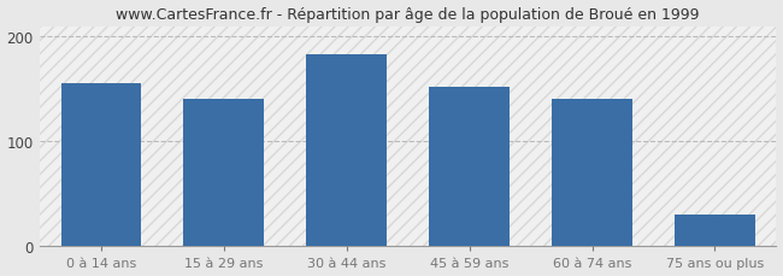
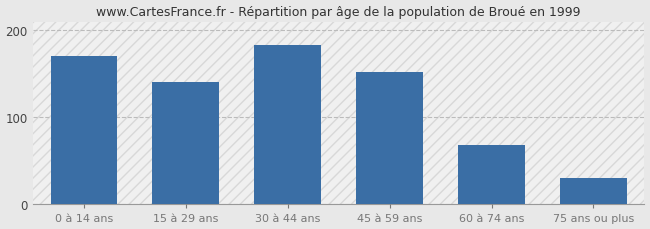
0 à 14 ans: 156 -> 170
60 à 74 ans: 140 -> 68
